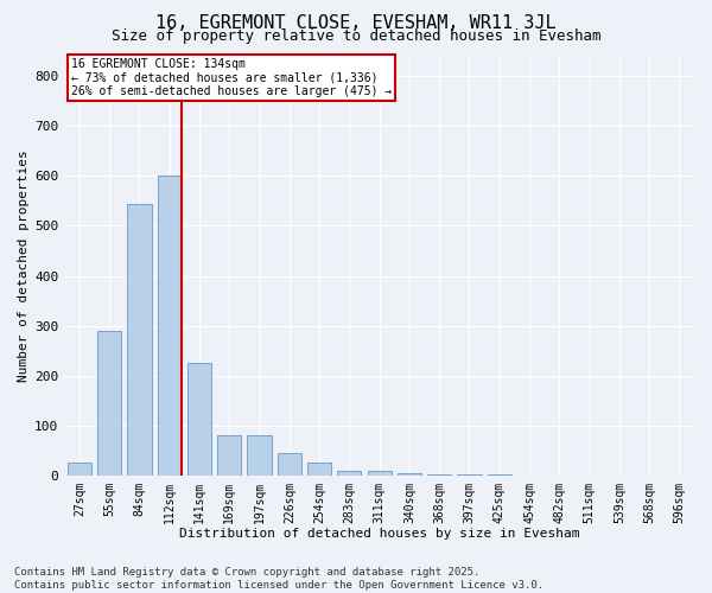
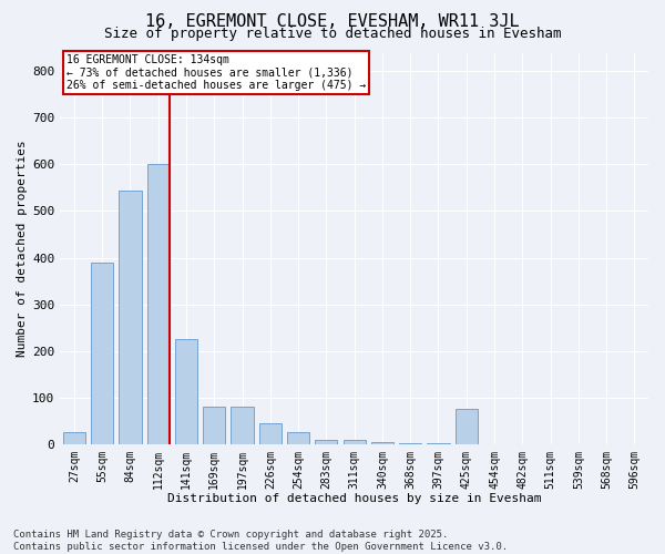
55sqm: 290 -> 390
425sqm: 1 -> 75
